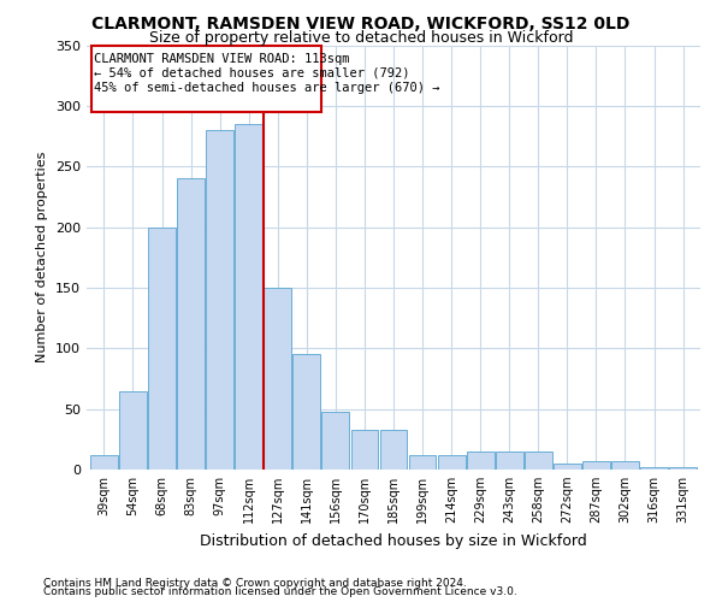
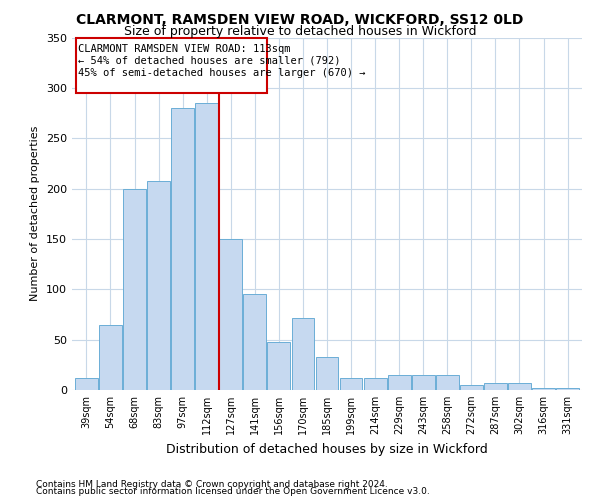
83sqm: 240 -> 208
170sqm: 33 -> 71
